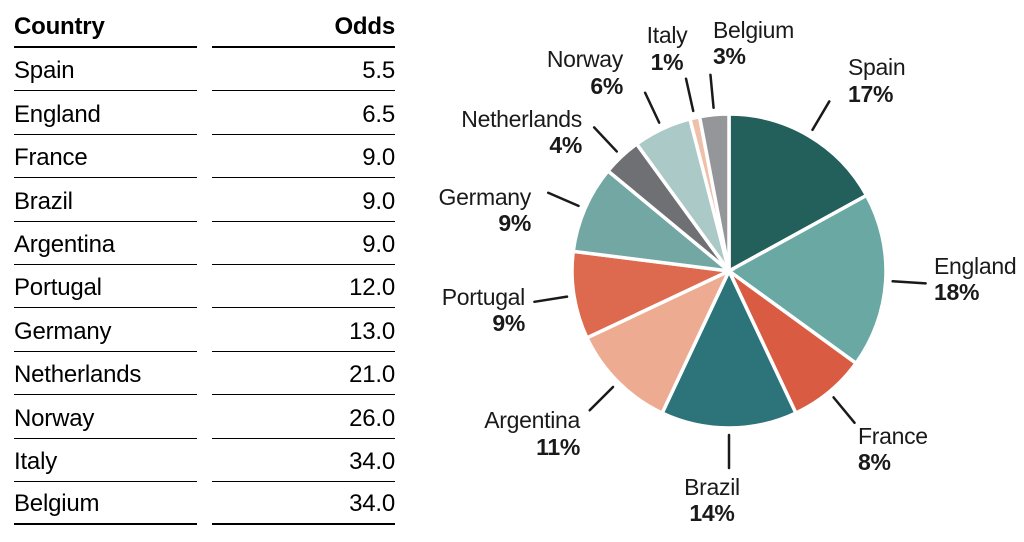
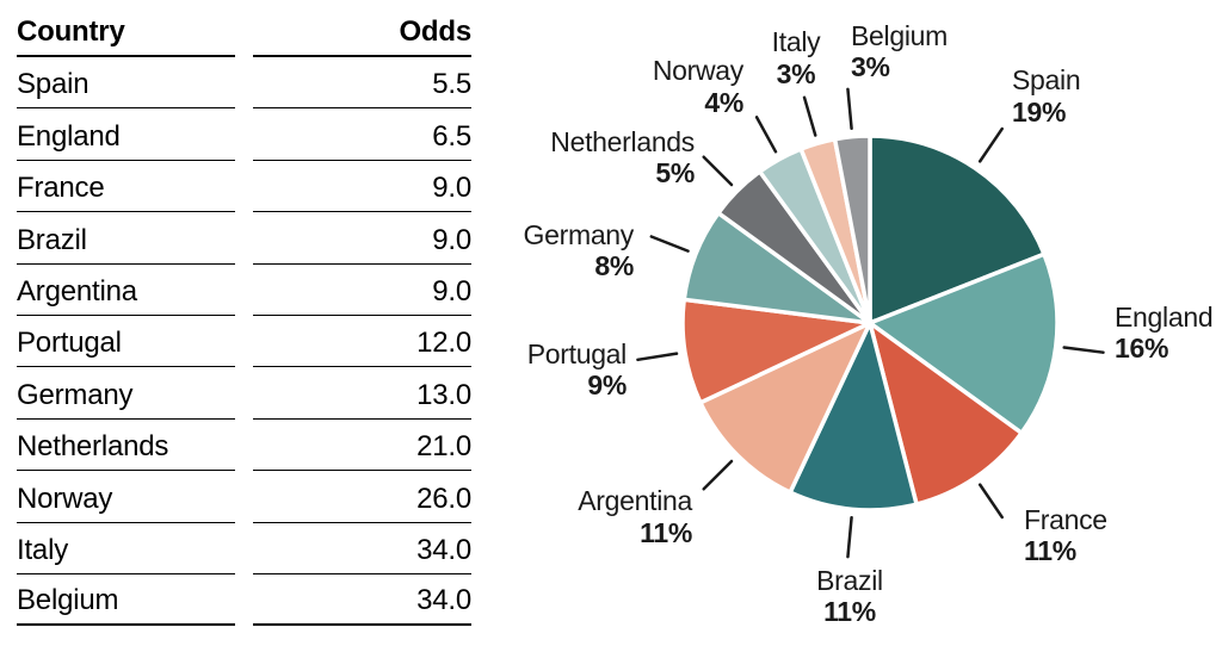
Spain: 17% -> 19%
England: 18% -> 16%
France: 8% -> 11%
Brazil: 14% -> 11%
Germany: 9% -> 8%
Netherlands: 4% -> 5%
Norway: 6% -> 4%
Italy: 1% -> 3%
